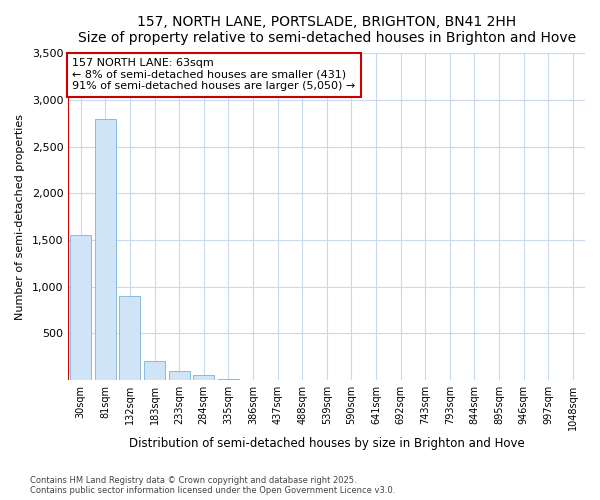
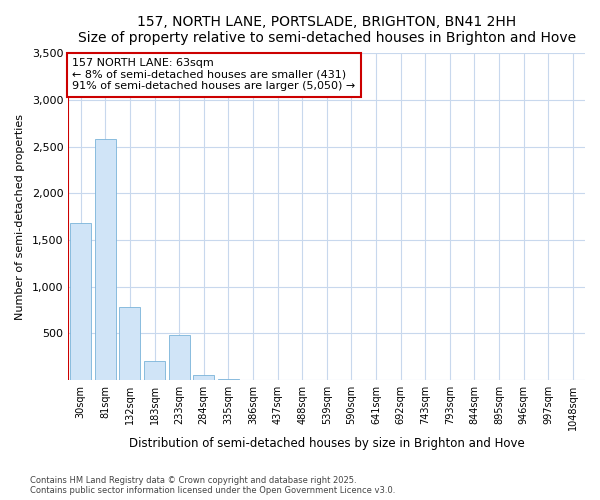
30sqm: 1,550 -> 1,680
81sqm: 2,800 -> 2,580
132sqm: 900 -> 780
233sqm: 100 -> 480
